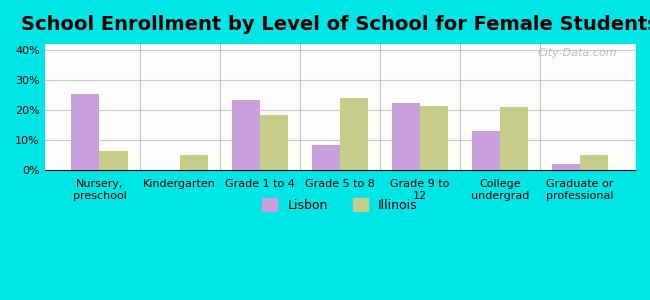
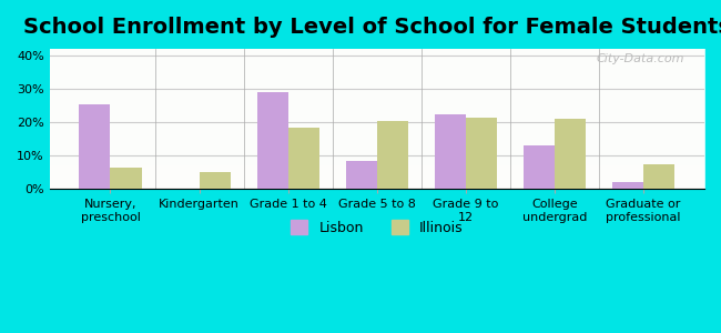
Lisbon/Grade 1 to 4: 23.5% -> 29.0%
Illinois/Grade 5 to 8: 24.0% -> 20.5%
Illinois/Graduate or professional: 5.0% -> 7.5%
